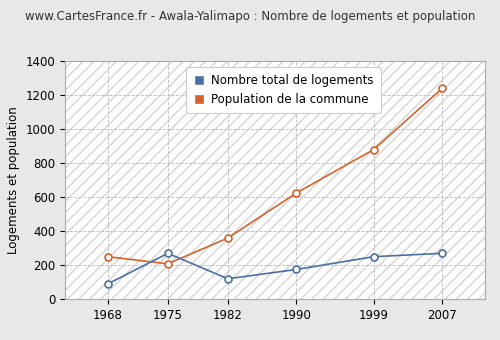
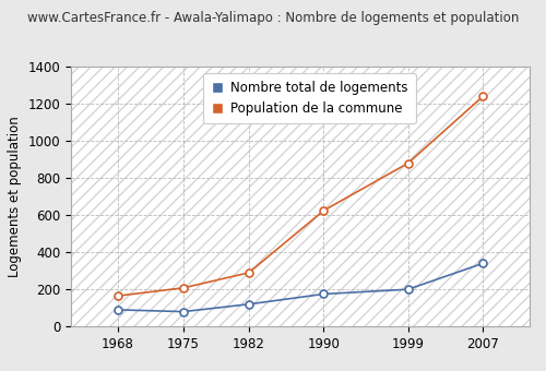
Population de la commune/1968: 250 -> 160
Nombre total de logements/1975: 270 -> 80
Population de la commune/1982: 360 -> 290
Nombre total de logements/1999: 250 -> 200
Nombre total de logements/2007: 270 -> 340
